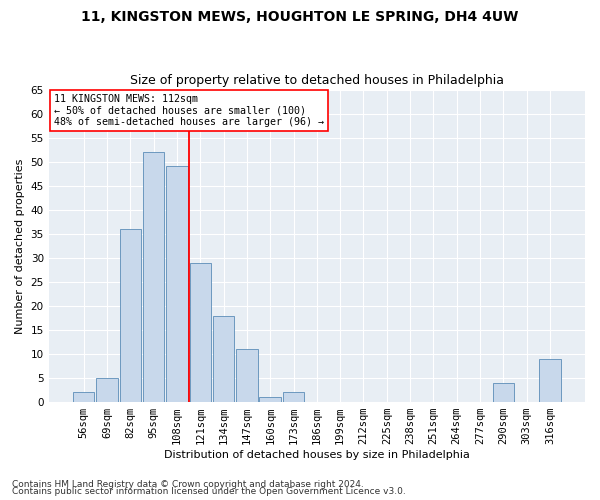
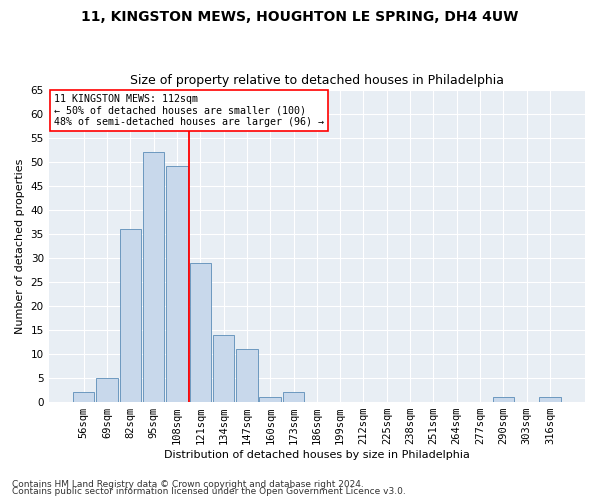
134sqm: 18 -> 14
290sqm: 4 -> 1
316sqm: 9 -> 1
